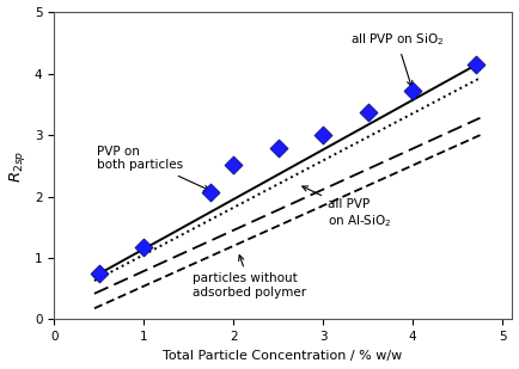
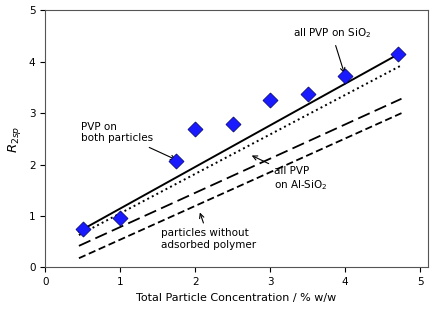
1: 1.18 -> 0.96
2: 2.52 -> 2.70
3: 3.00 -> 3.26
